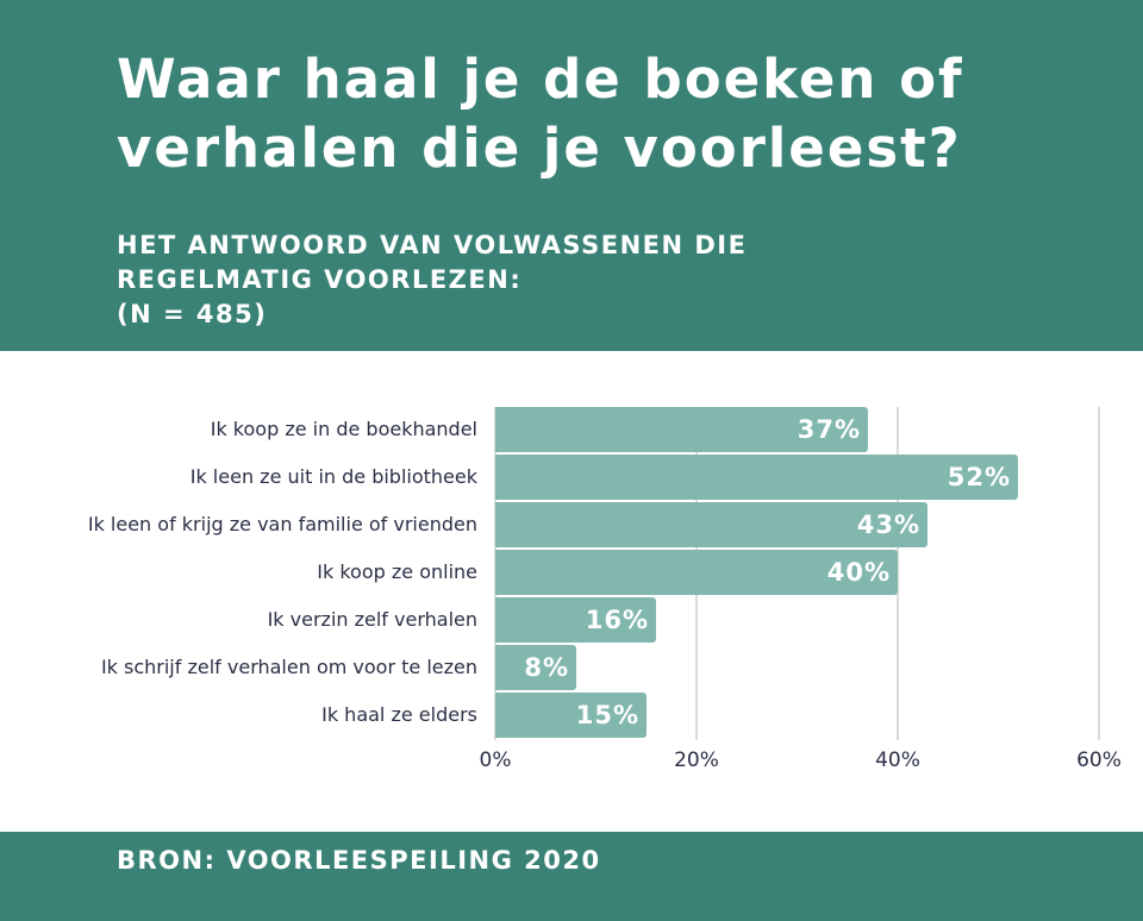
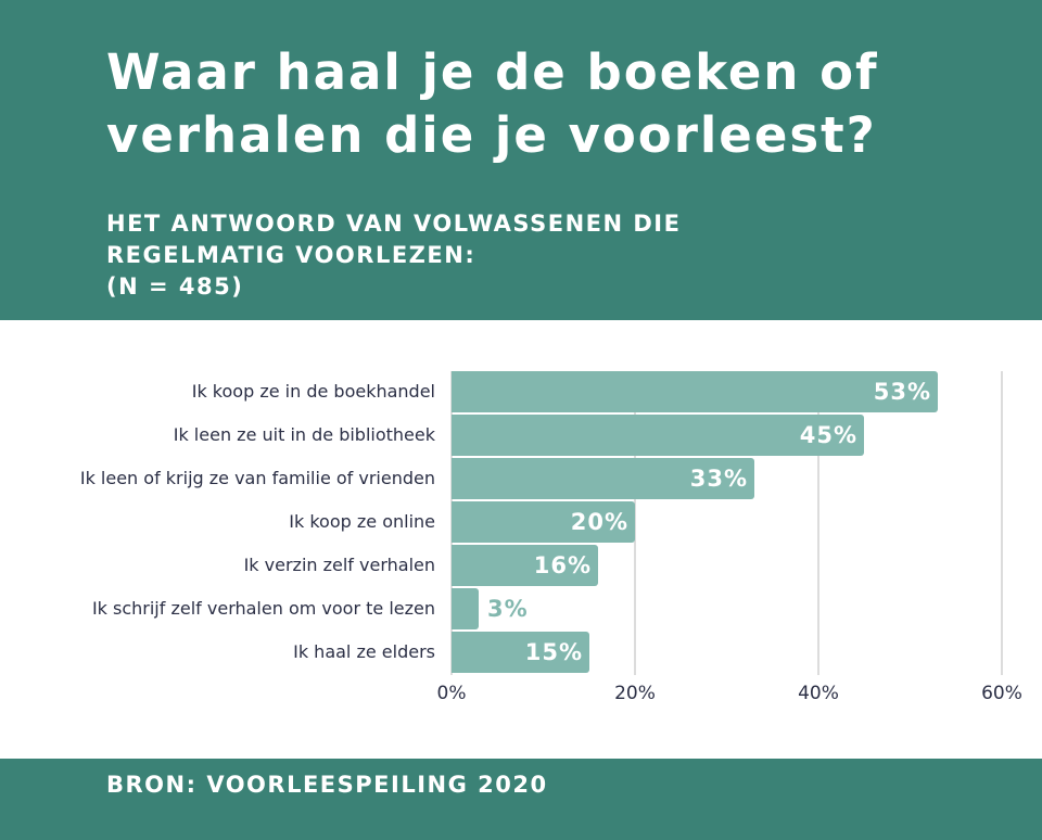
Ik koop ze in de boekhandel: 37% -> 53%
Ik leen ze uit in de bibliotheek: 52% -> 45%
Ik leen of krijg ze van familie of vrienden: 43% -> 33%
Ik koop ze online: 40% -> 20%
Ik schrijf zelf verhalen om voor te lezen: 8% -> 3%
